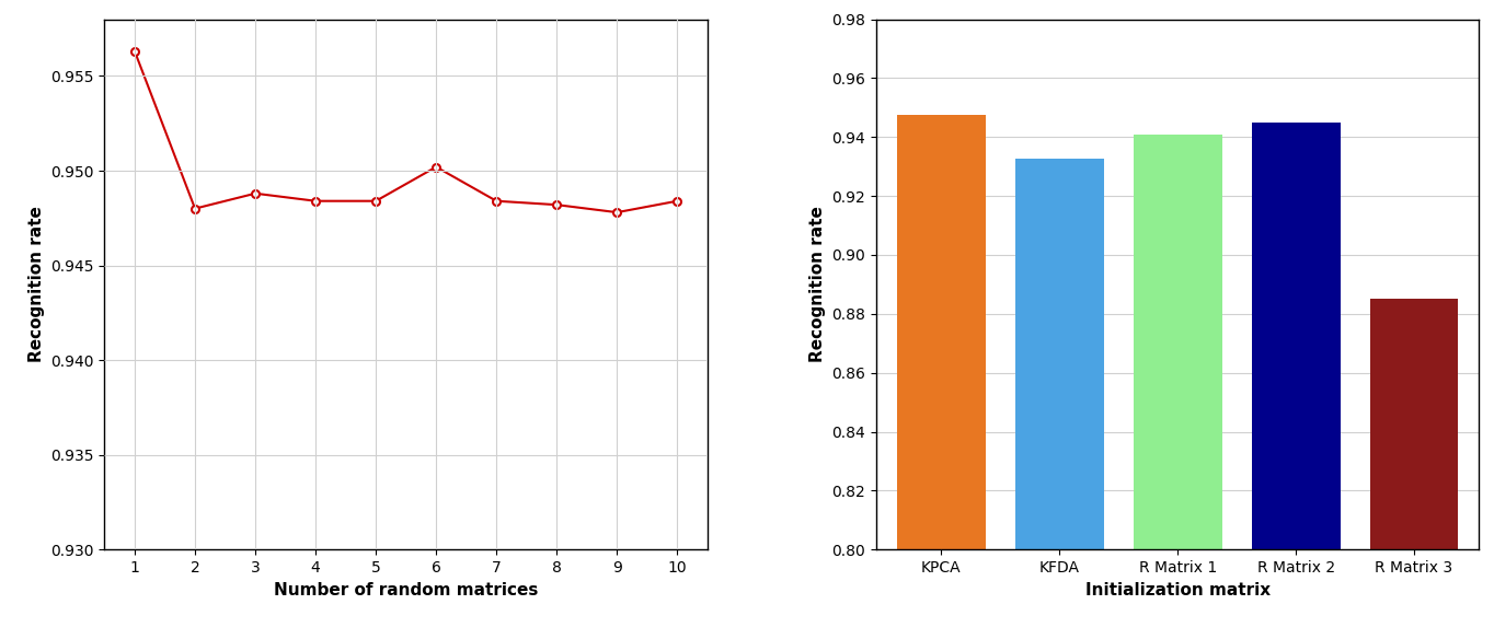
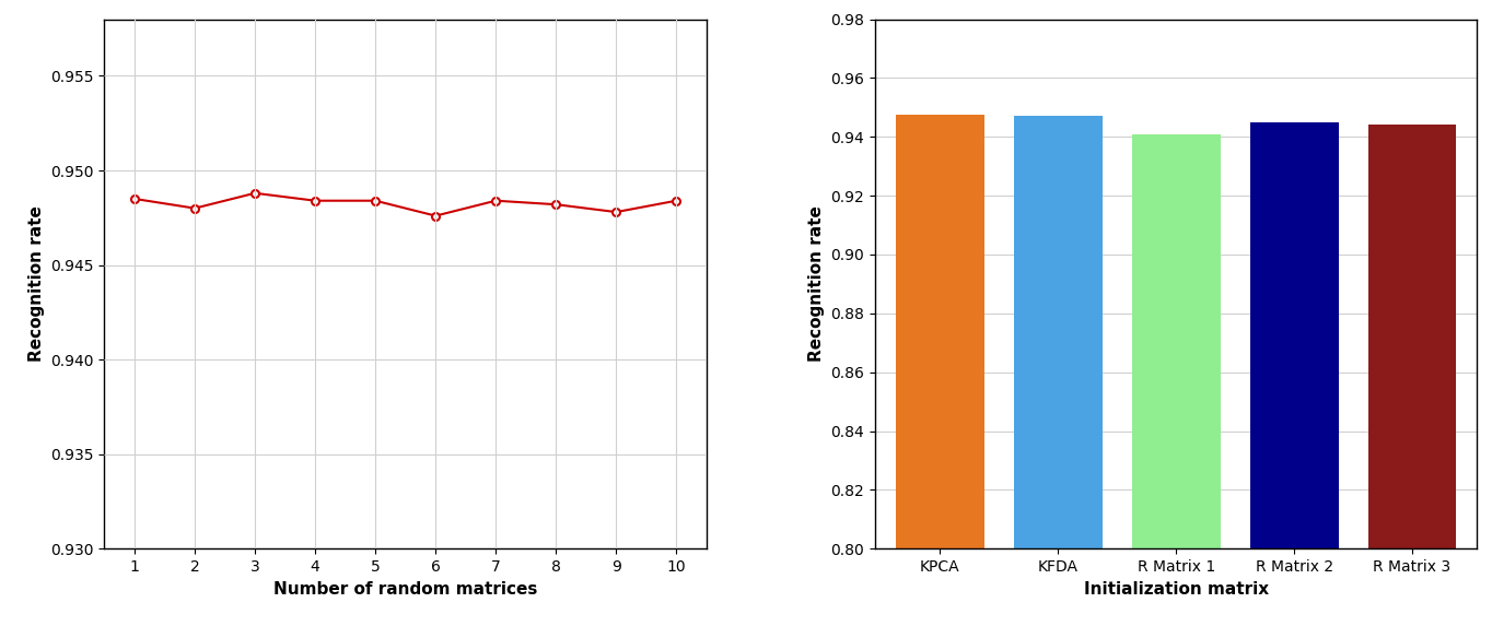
1: 0.9563 -> 0.9485
6: 0.9502 -> 0.9476
KFDA: 0.9325 -> 0.9470
R Matrix 3: 0.8850 -> 0.9442
